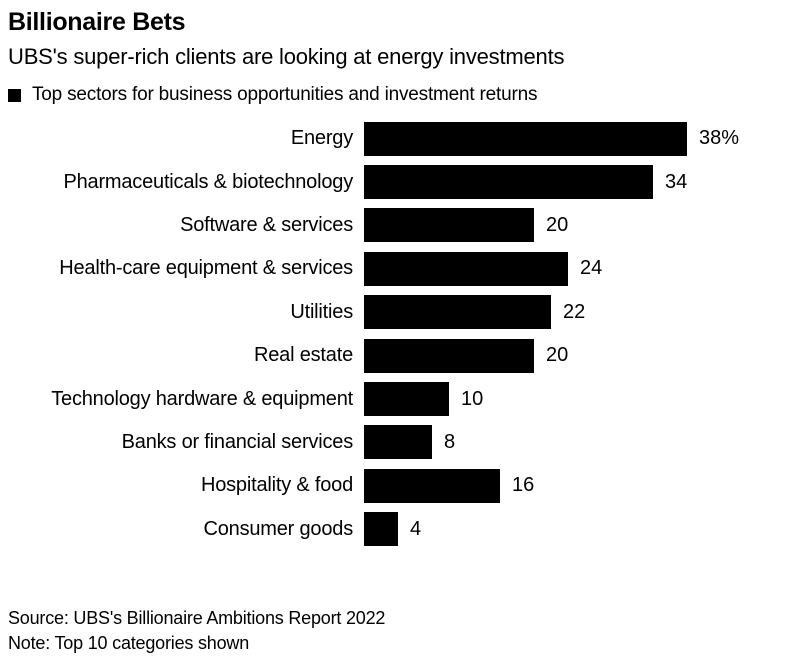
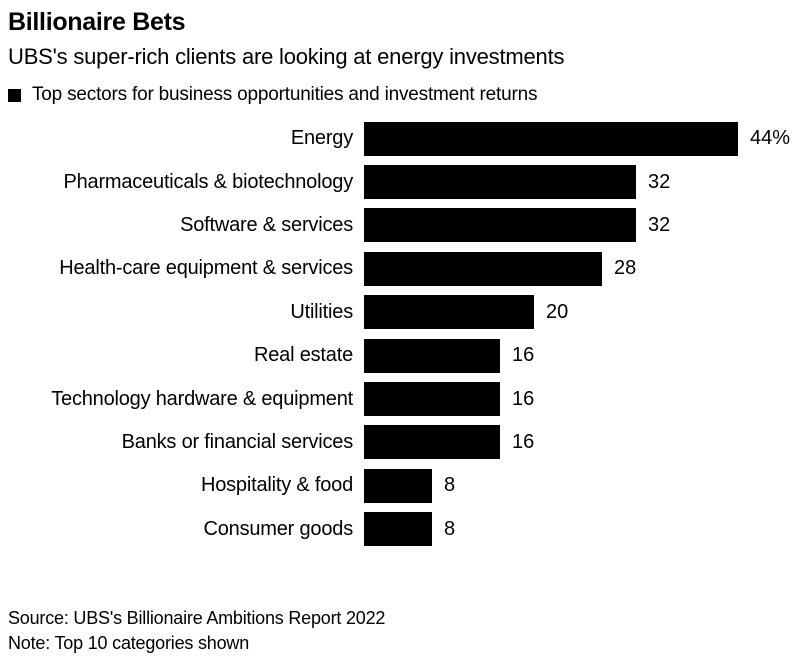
Energy: 38% -> 44%
Pharmaceuticals & biotechnology: 34 -> 32
Software & services: 20 -> 32
Health-care equipment & services: 24 -> 28
Utilities: 22 -> 20
Real estate: 20 -> 16
Technology hardware & equipment: 10 -> 16
Banks or financial services: 8 -> 16
Hospitality & food: 16 -> 8
Consumer goods: 4 -> 8
